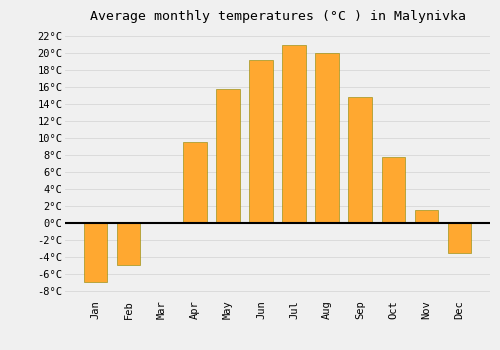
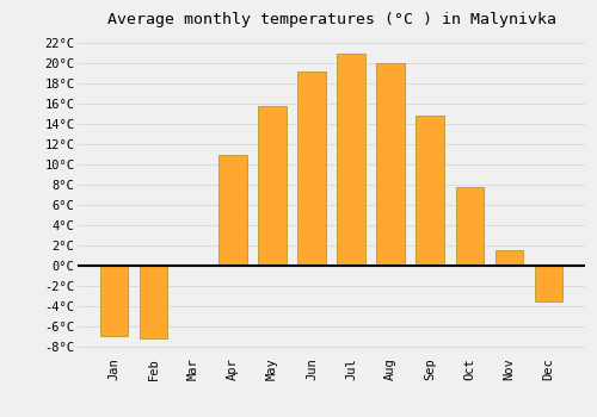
Feb: -5.0°C -> -7.2°C
Apr: 9.5°C -> 11.0°C
